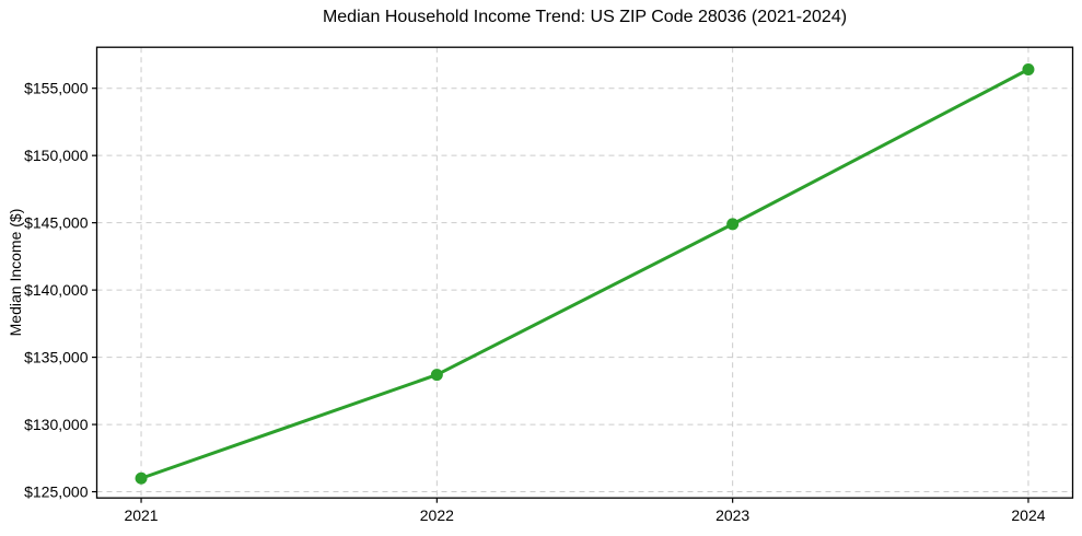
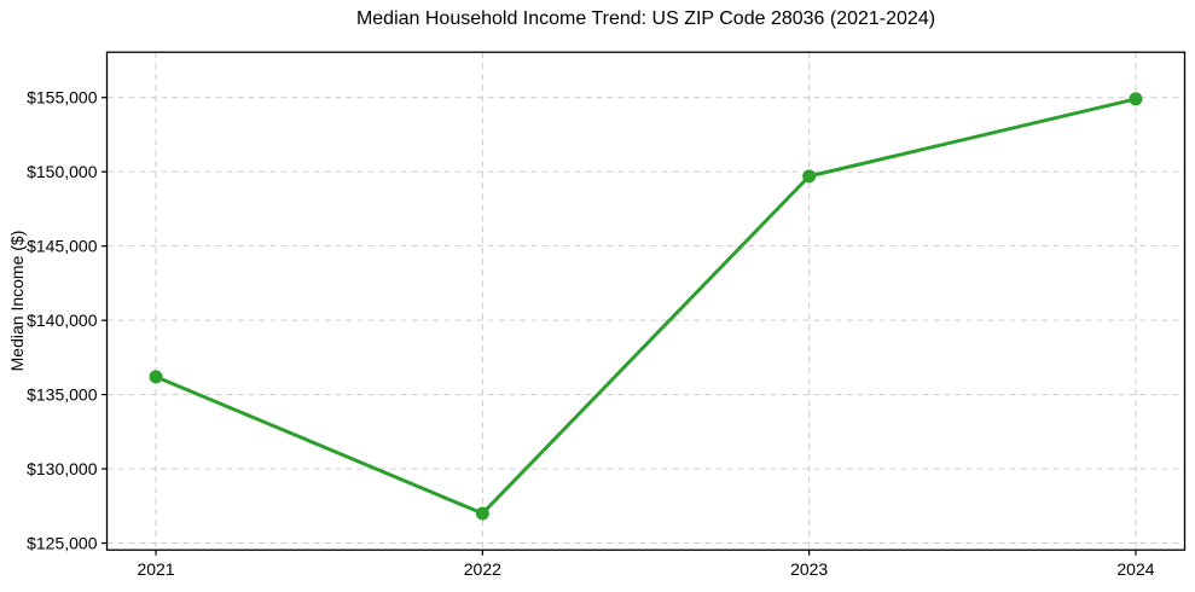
2021: $126000 -> $136200
2022: $133700 -> $127000
2023: $144900 -> $149700
2024: $156400 -> $154900
